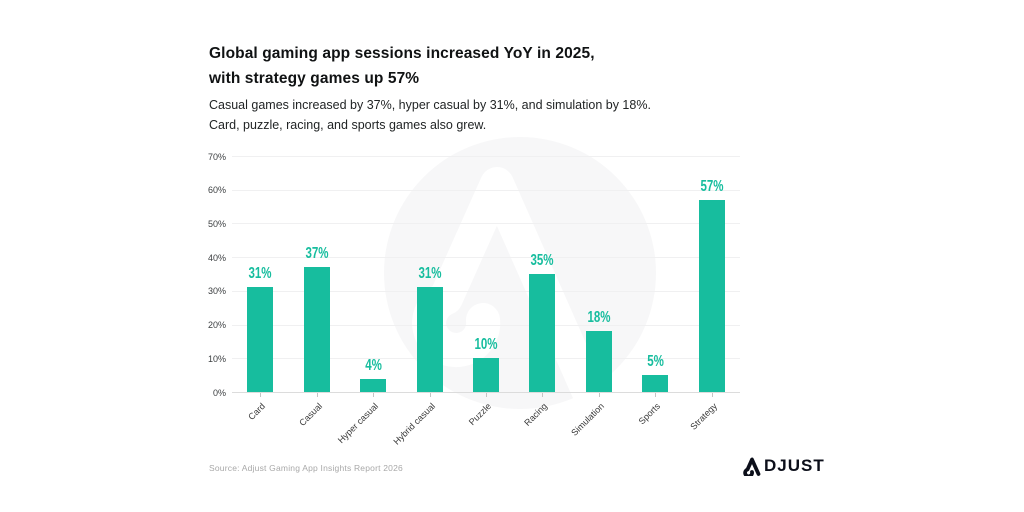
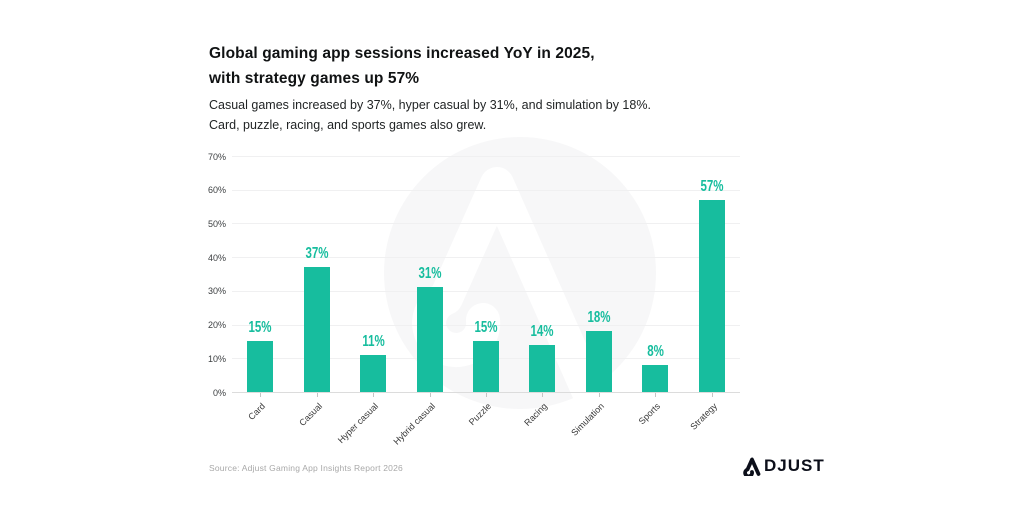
Card: 31% -> 15%
Hyper casual: 4% -> 11%
Puzzle: 10% -> 15%
Racing: 35% -> 14%
Sports: 5% -> 8%
